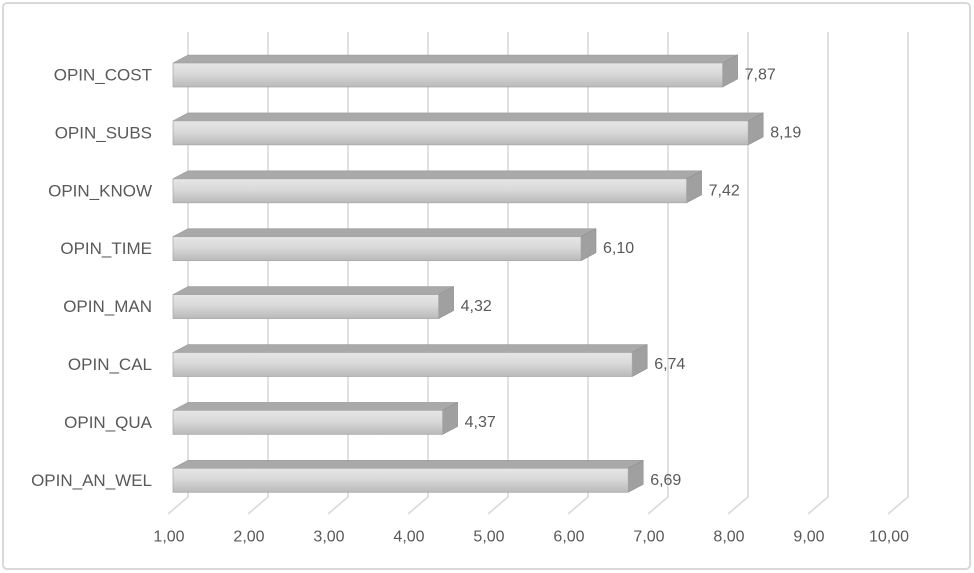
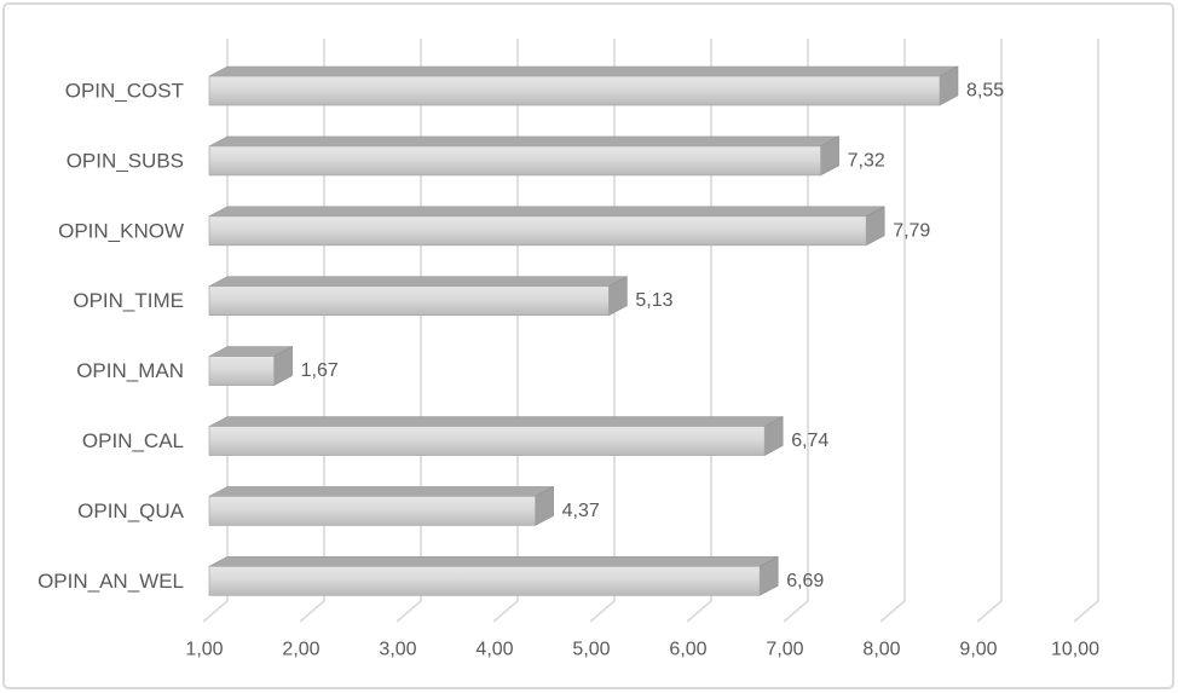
OPIN_COST: 7,87 -> 8,55
OPIN_SUBS: 8,19 -> 7,32
OPIN_KNOW: 7,42 -> 7,79
OPIN_TIME: 6,10 -> 5,13
OPIN_MAN: 4,32 -> 1,67
